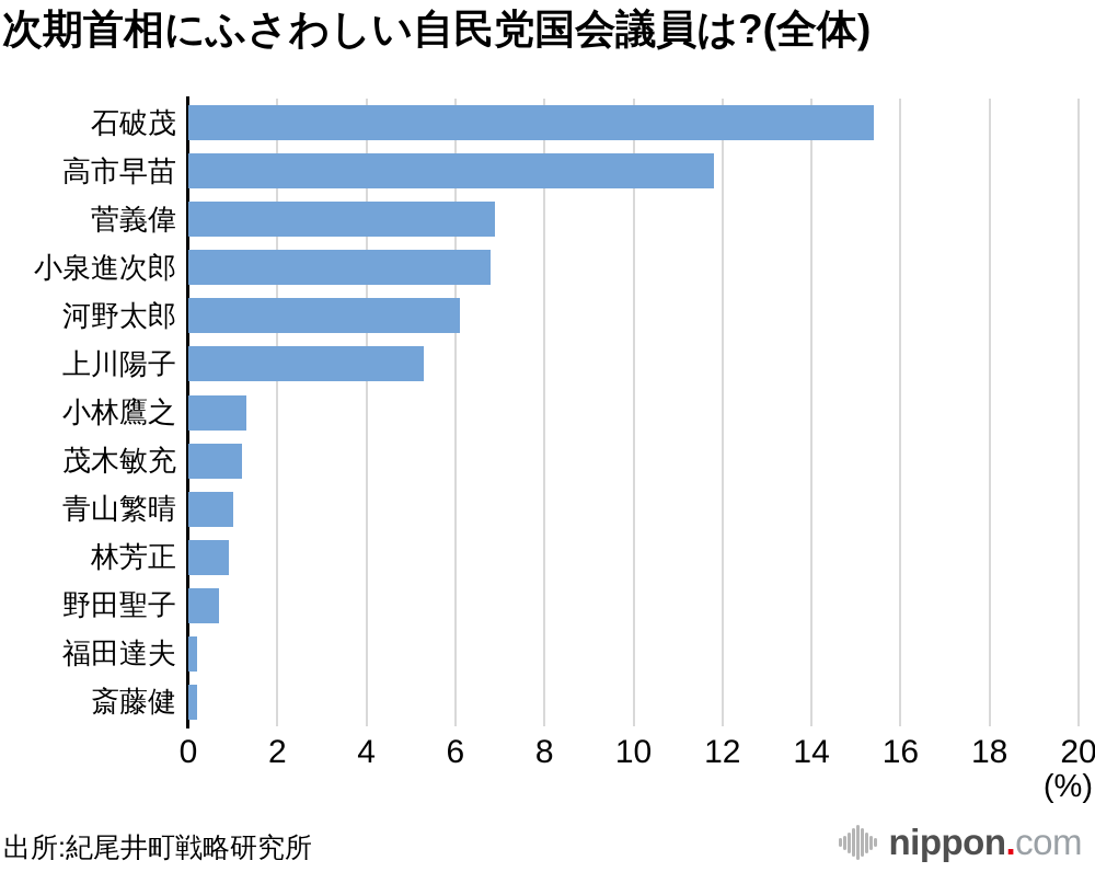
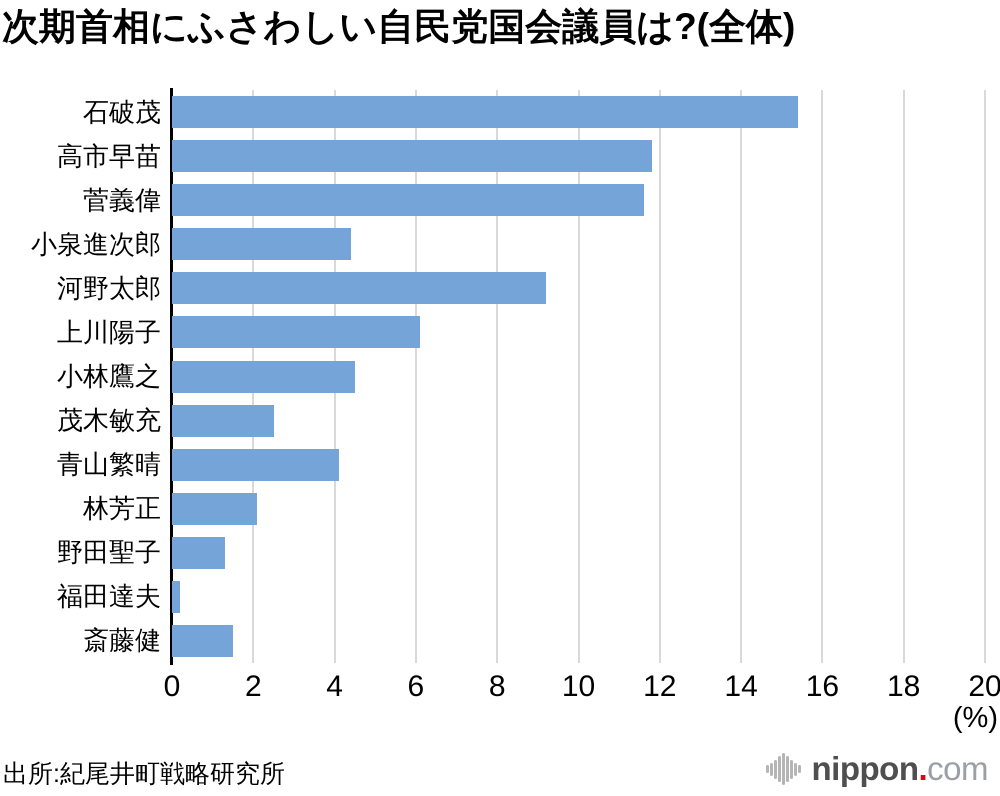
菅義偉: 6.9 -> 11.6
小泉進次郎: 6.8 -> 4.4
河野太郎: 6.1 -> 9.2
上川陽子: 5.3 -> 6.1
小林鷹之: 1.3 -> 4.5
茂木敏充: 1.2 -> 2.5
青山繁晴: 1.0 -> 4.1
林芳正: 0.9 -> 2.1
野田聖子: 0.7 -> 1.3
斎藤健: 0.2 -> 1.5
